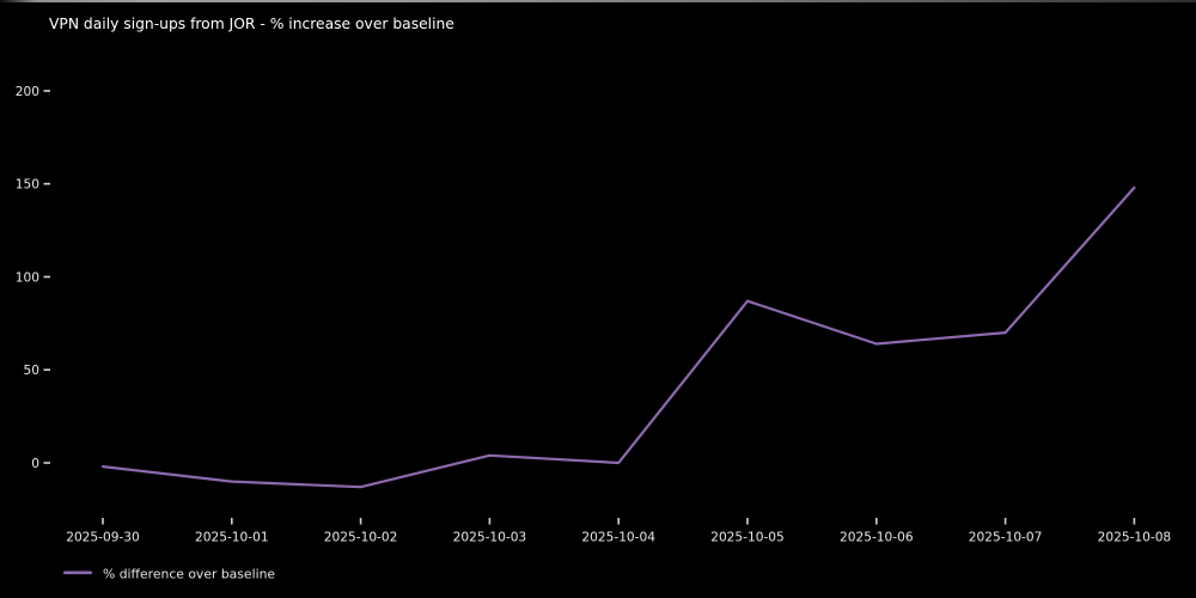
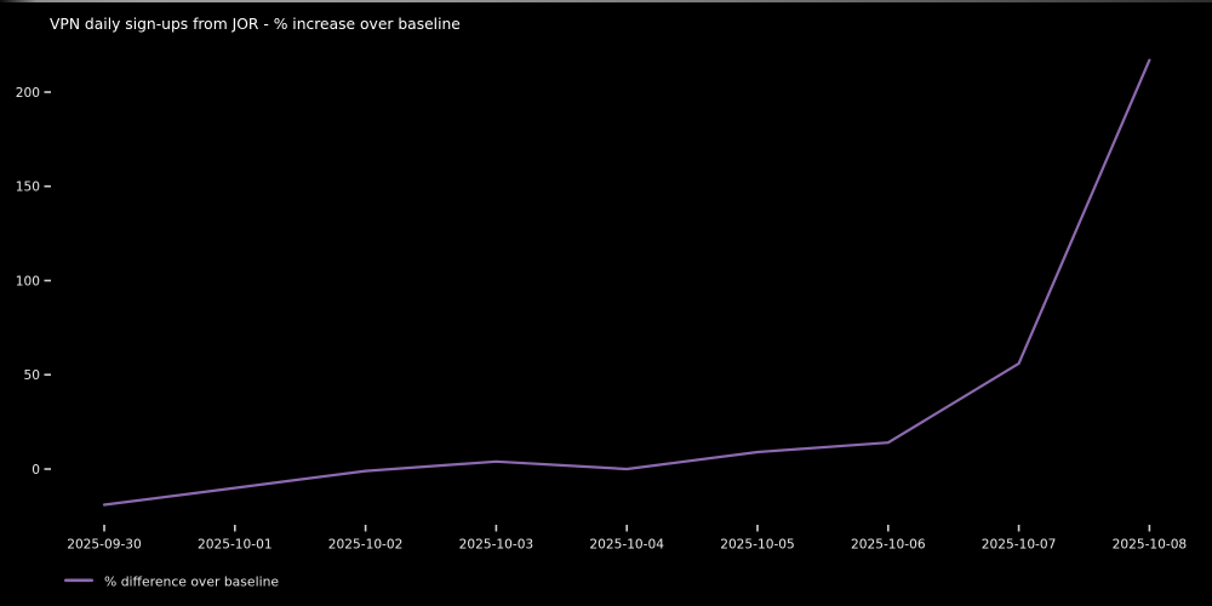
2025-09-30: -2 -> -19
2025-10-02: -13 -> -1
2025-10-05: 87 -> 9
2025-10-06: 64 -> 14
2025-10-07: 70 -> 56
2025-10-08: 148 -> 217
